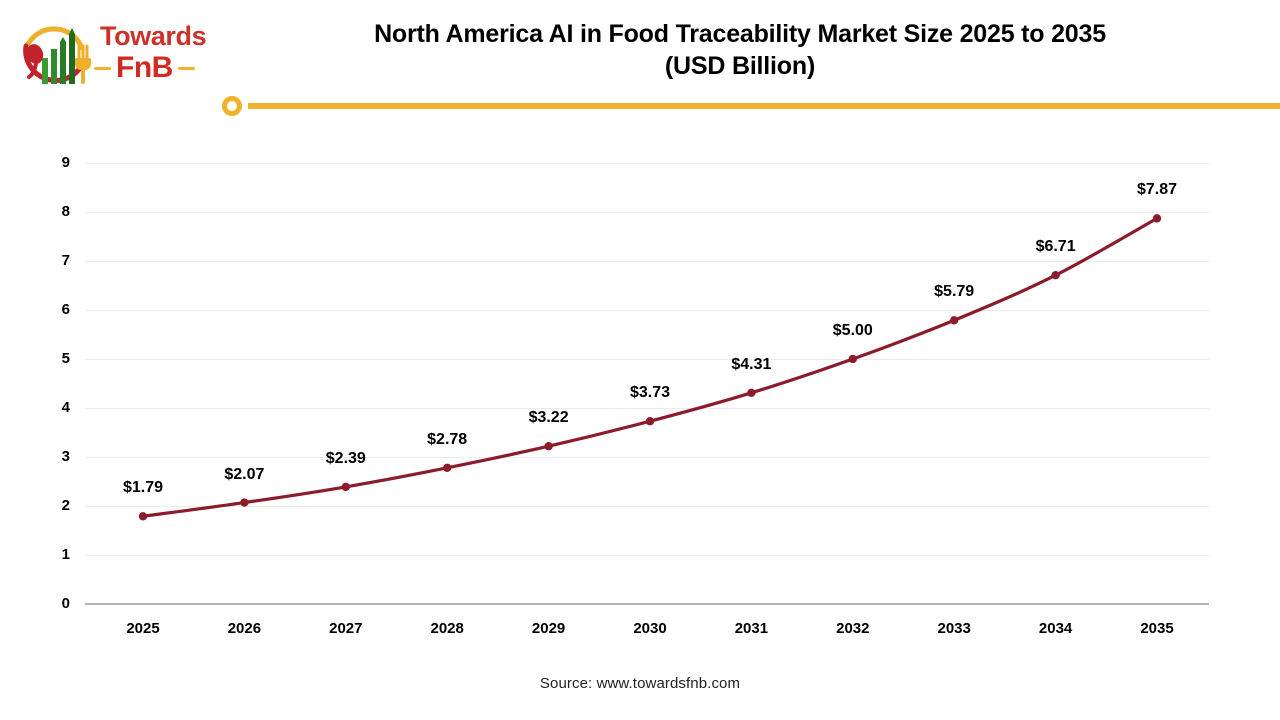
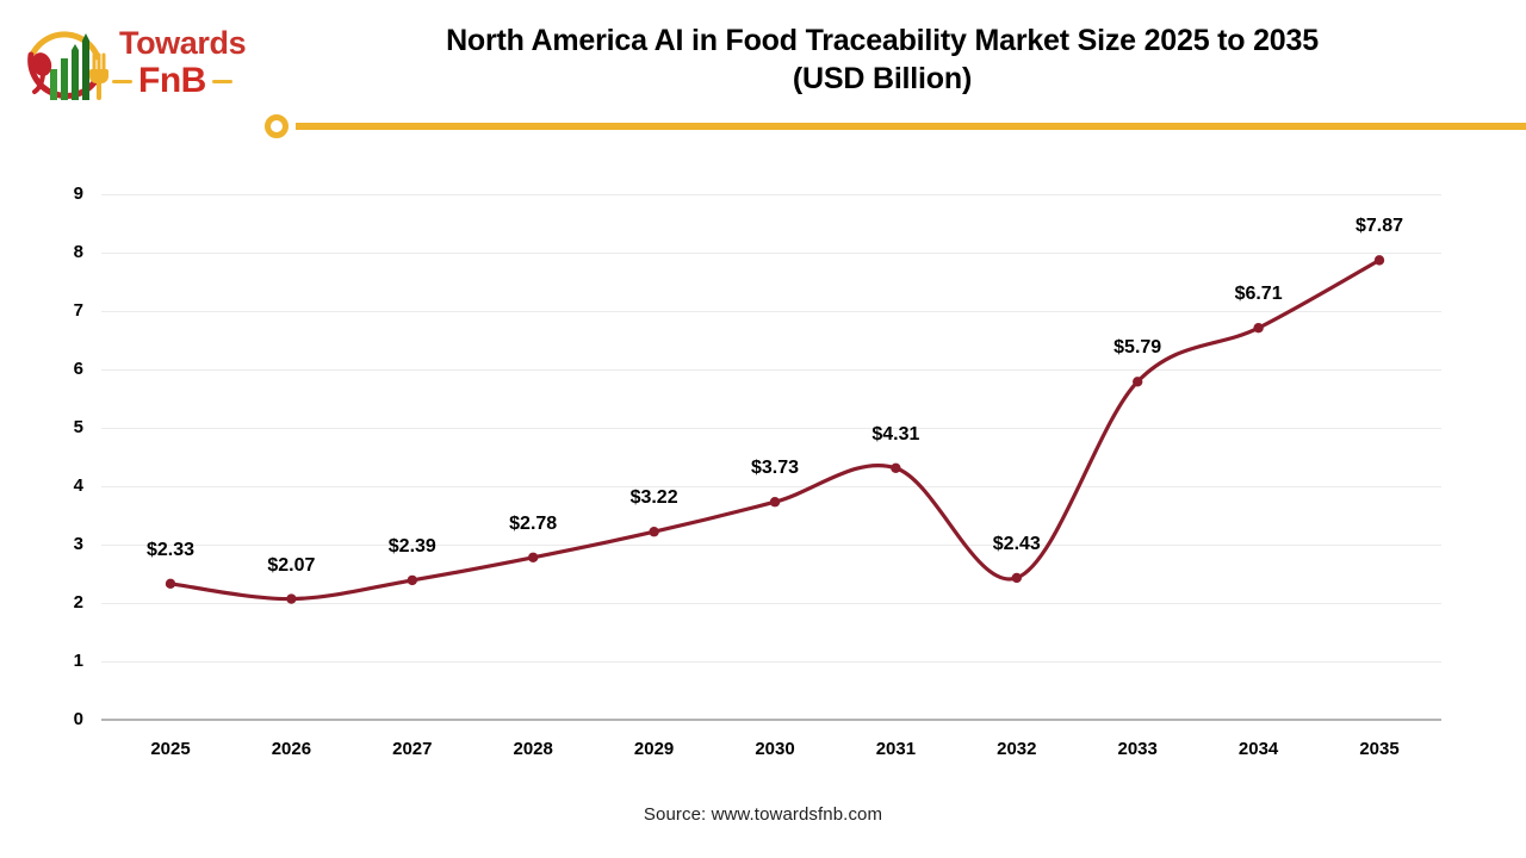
2025: $1.79 -> $2.33
2032: $5.00 -> $2.43
